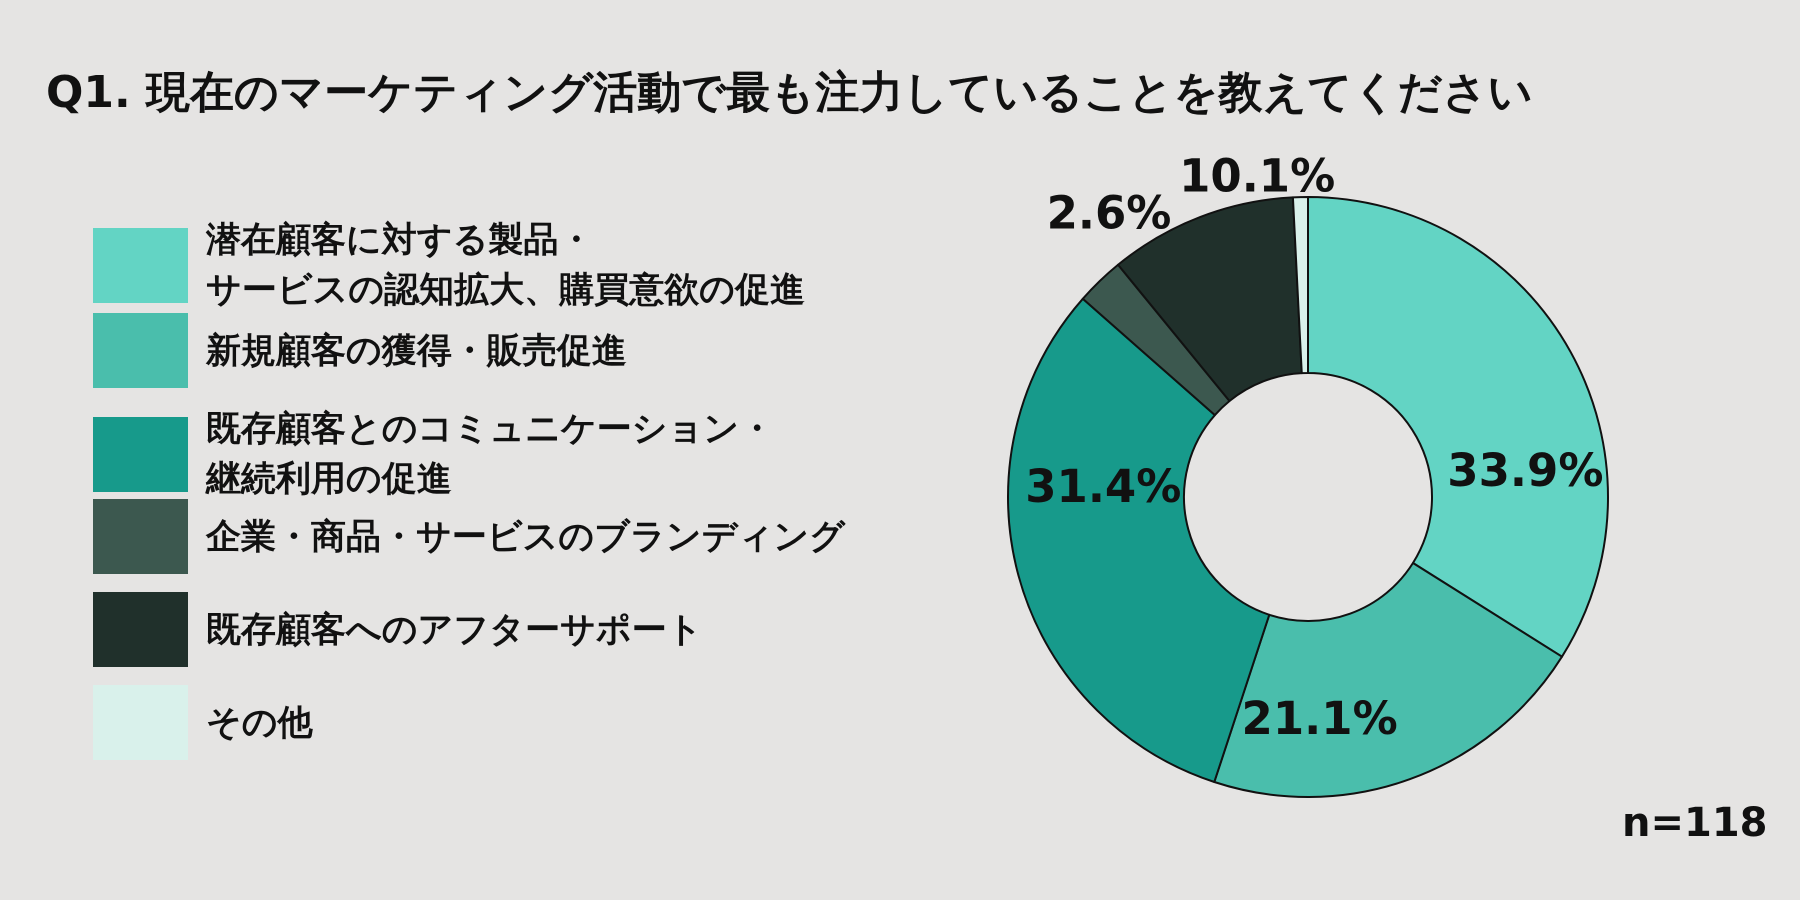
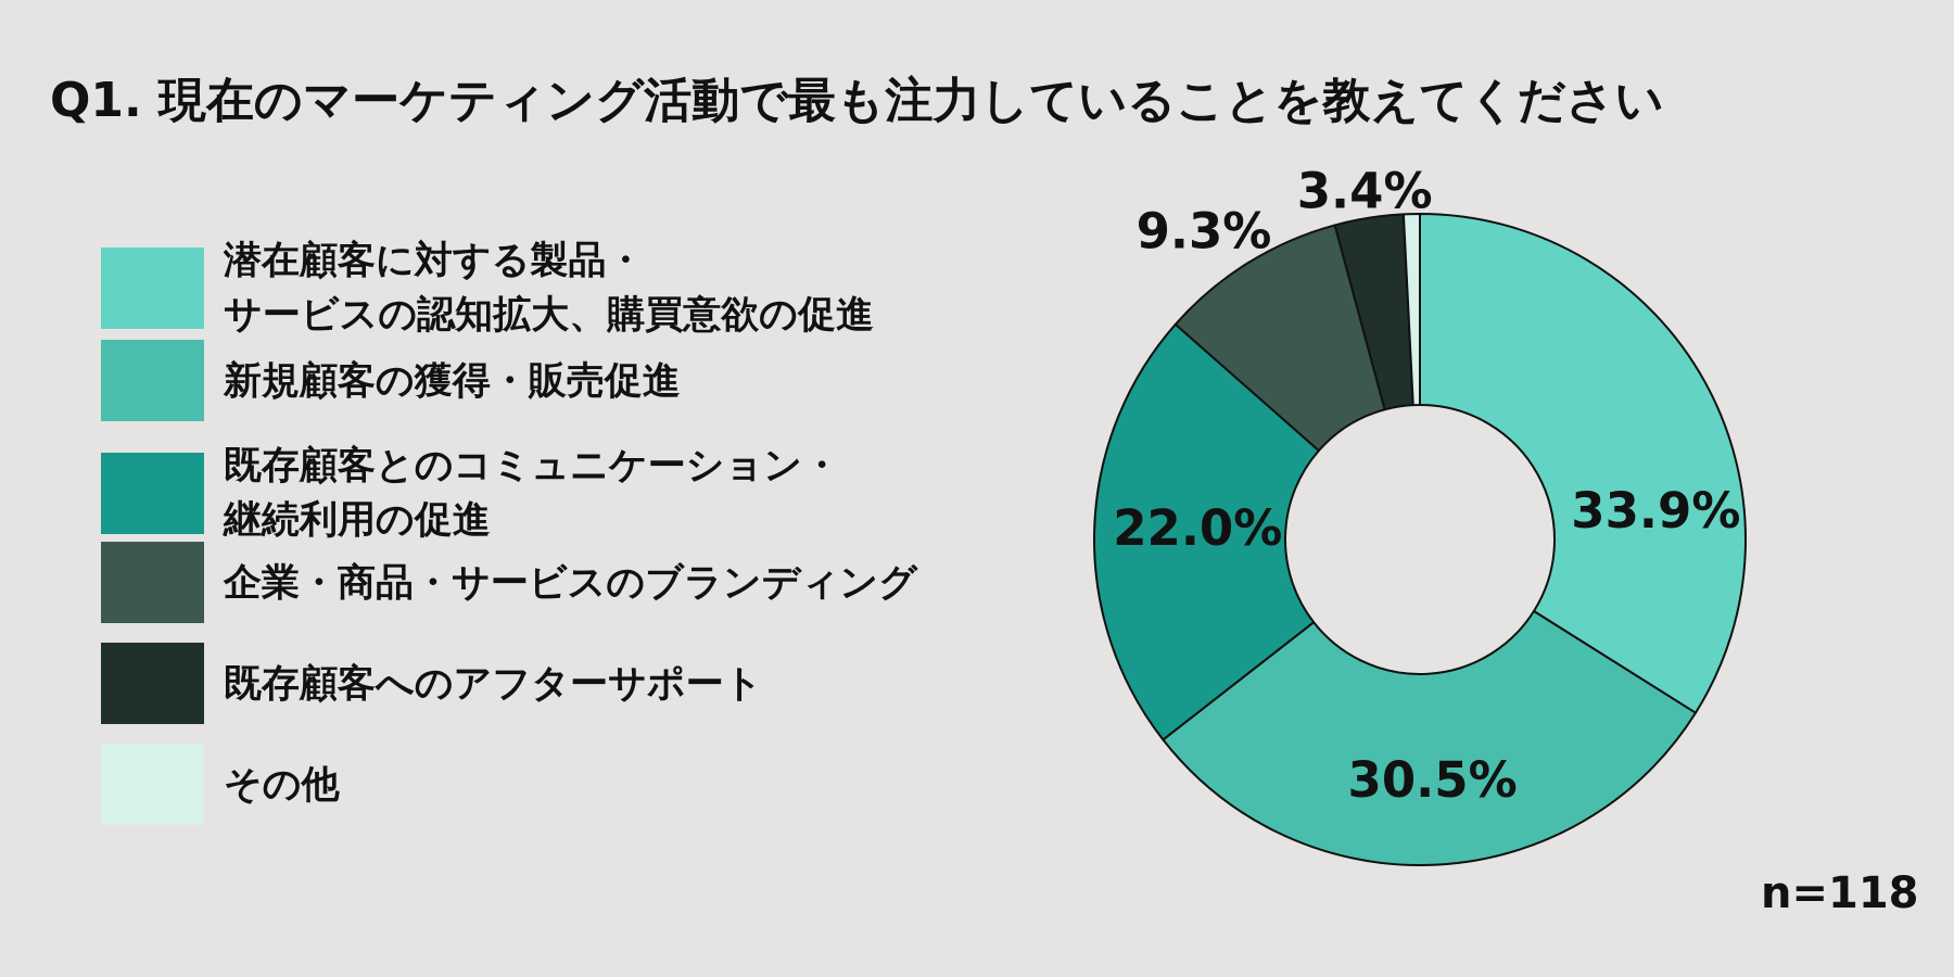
新規顧客の獲得・販売促進: 21.1% -> 30.5%
既存顧客とのコミュニケーション・継続利用の促進: 31.4% -> 22.0%
企業・商品・サービスのブランディング: 2.6% -> 9.3%
既存顧客へのアフターサポート: 10.1% -> 3.4%
